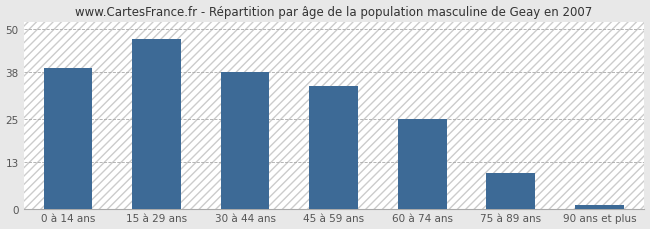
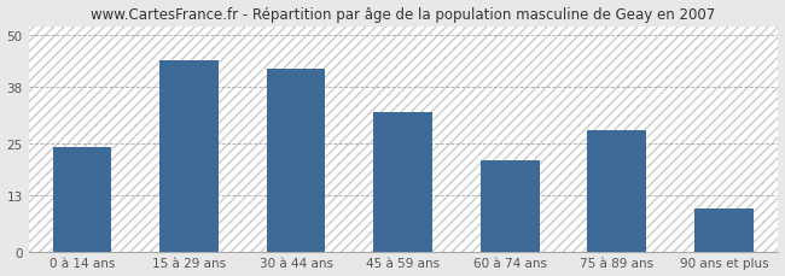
0 à 14 ans: 39 -> 24
15 à 29 ans: 47 -> 44
30 à 44 ans: 38 -> 42
45 à 59 ans: 34 -> 32
60 à 74 ans: 25 -> 21
75 à 89 ans: 10 -> 28
90 ans et plus: 1 -> 10
